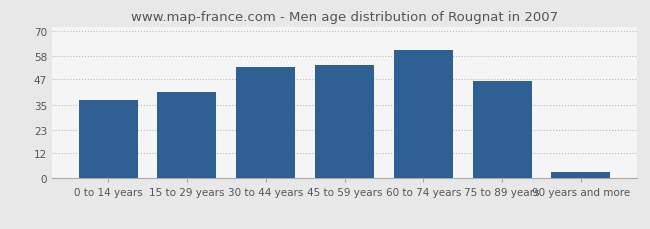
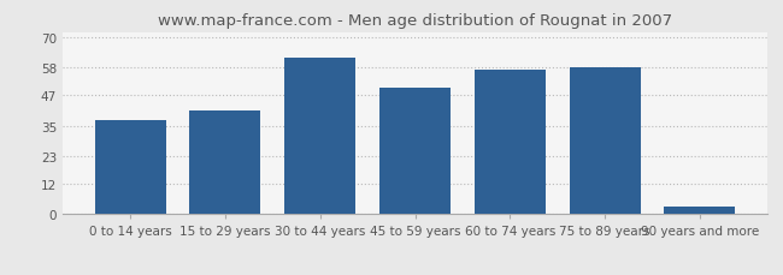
30 to 44 years: 53 -> 62
45 to 59 years: 54 -> 50
60 to 74 years: 61 -> 57
75 to 89 years: 46 -> 58
